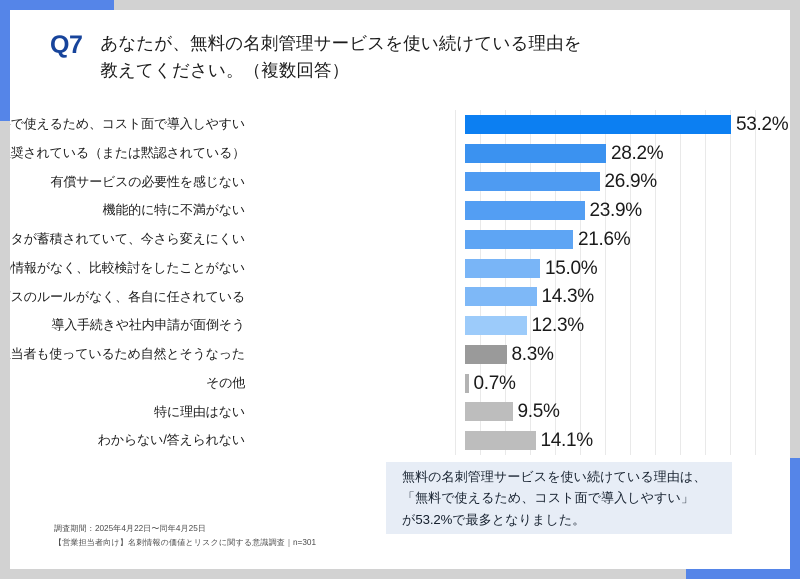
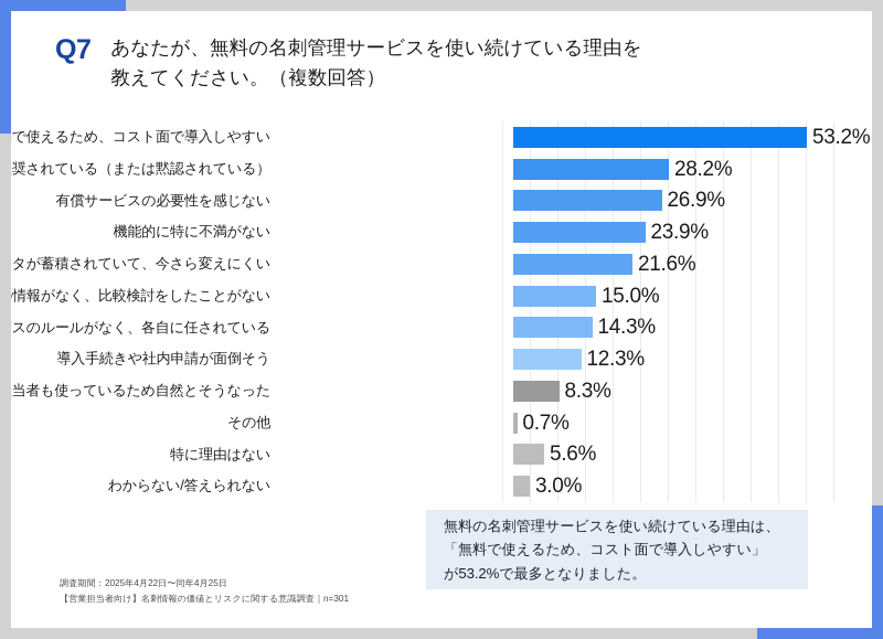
特に理由はない: 9.5% -> 5.6%
わからない/答えられない: 14.1% -> 3.0%
